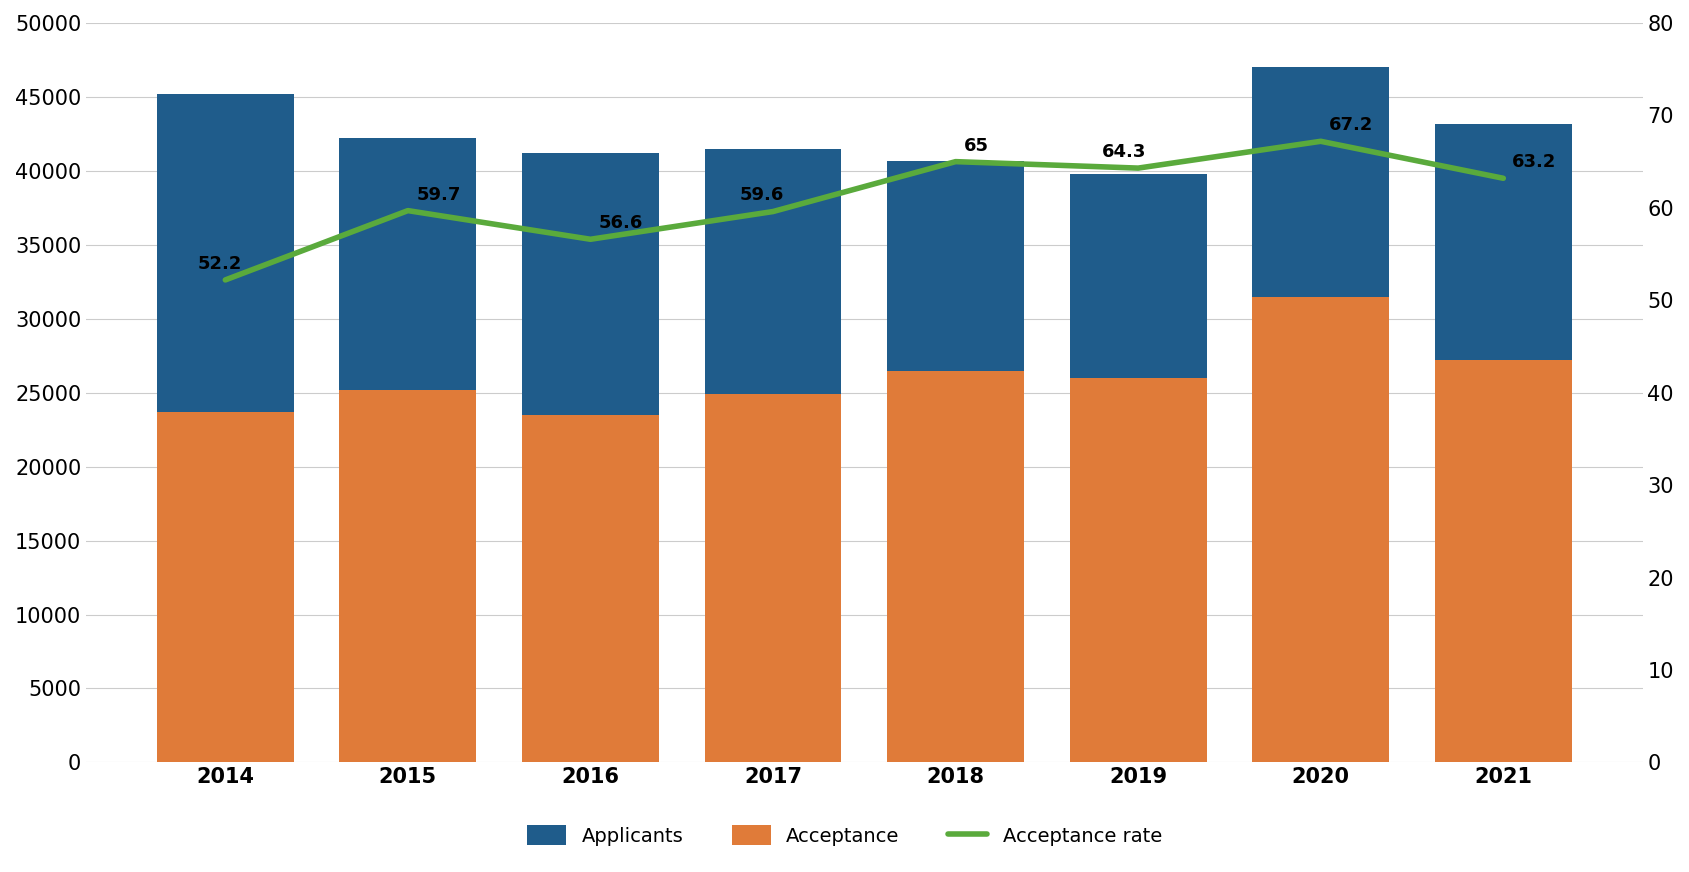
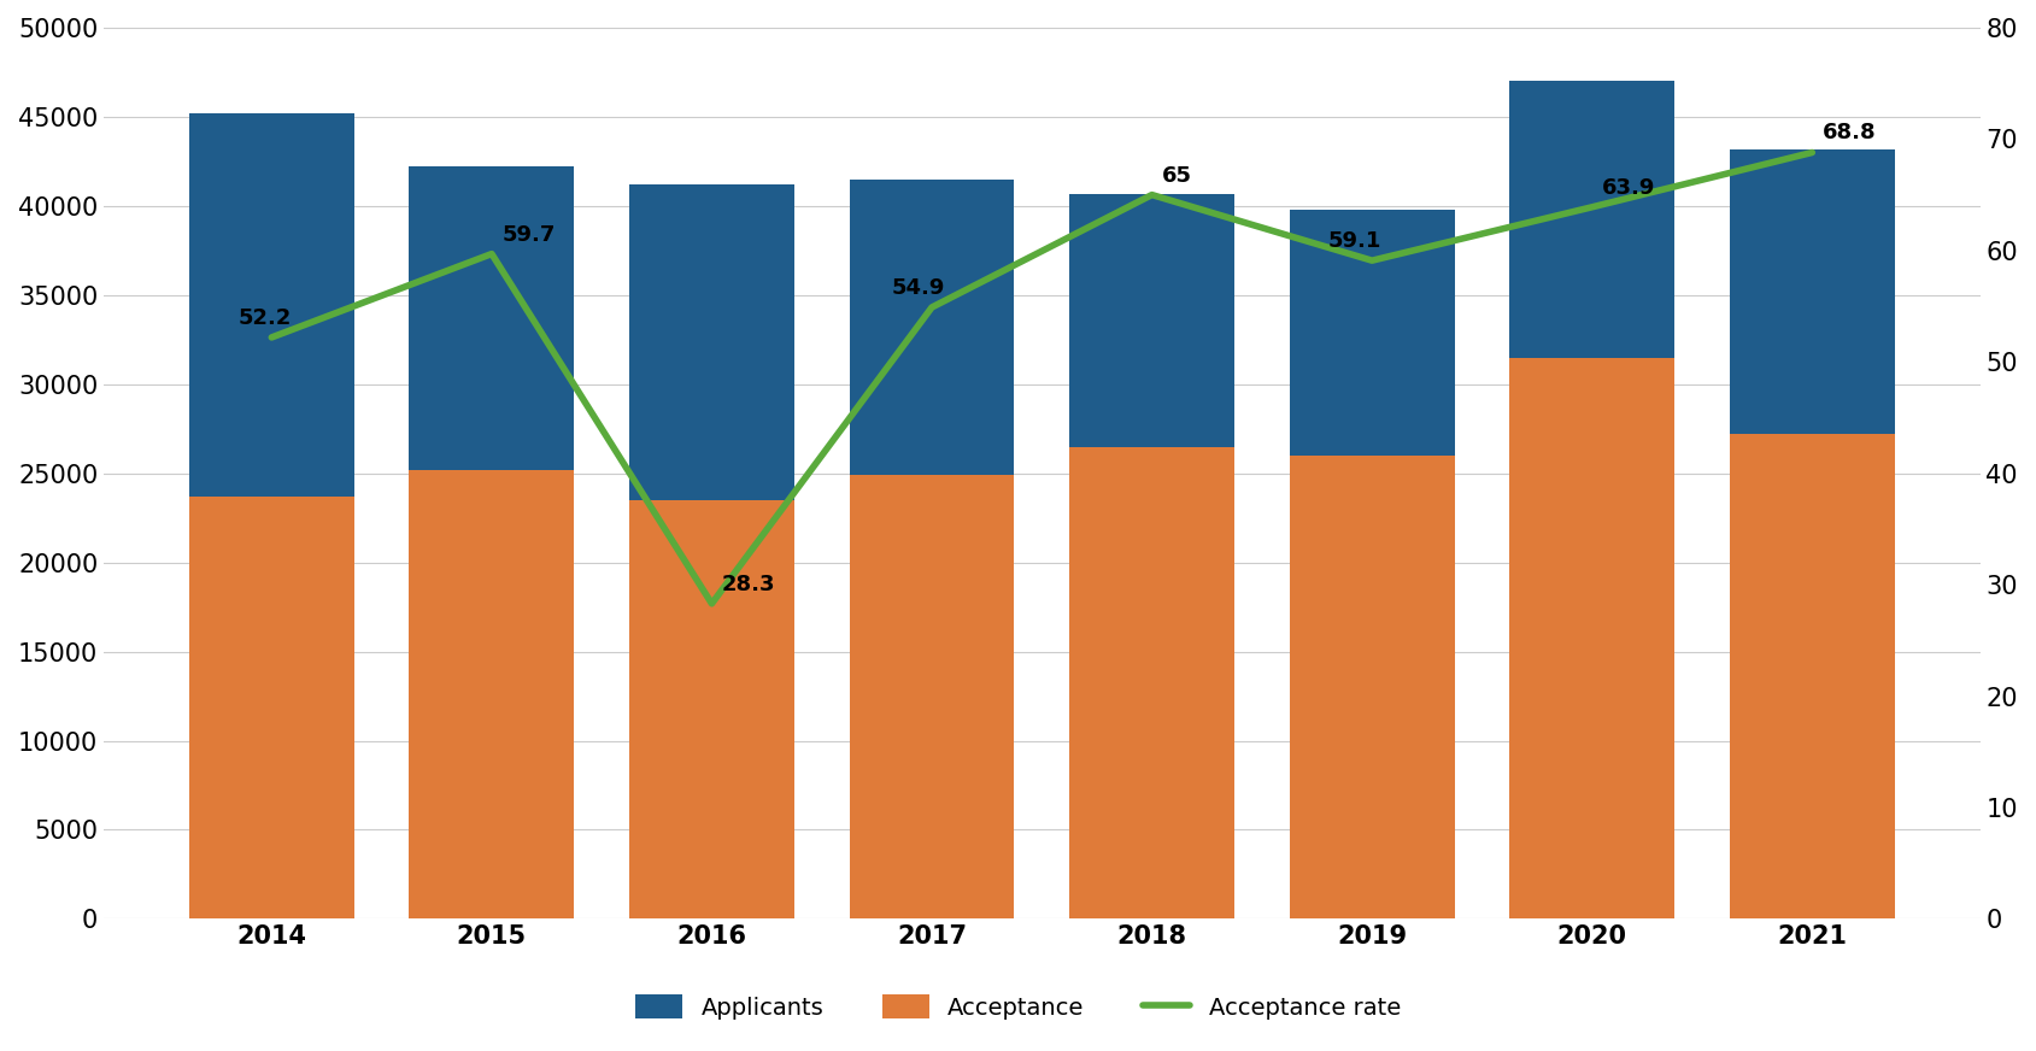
Acceptance rate/2016: 56.6 -> 28.3
Acceptance rate/2017: 59.6 -> 54.9
Acceptance rate/2019: 64.3 -> 59.1
Acceptance rate/2020: 67.2 -> 63.9
Acceptance rate/2021: 63.2 -> 68.8
